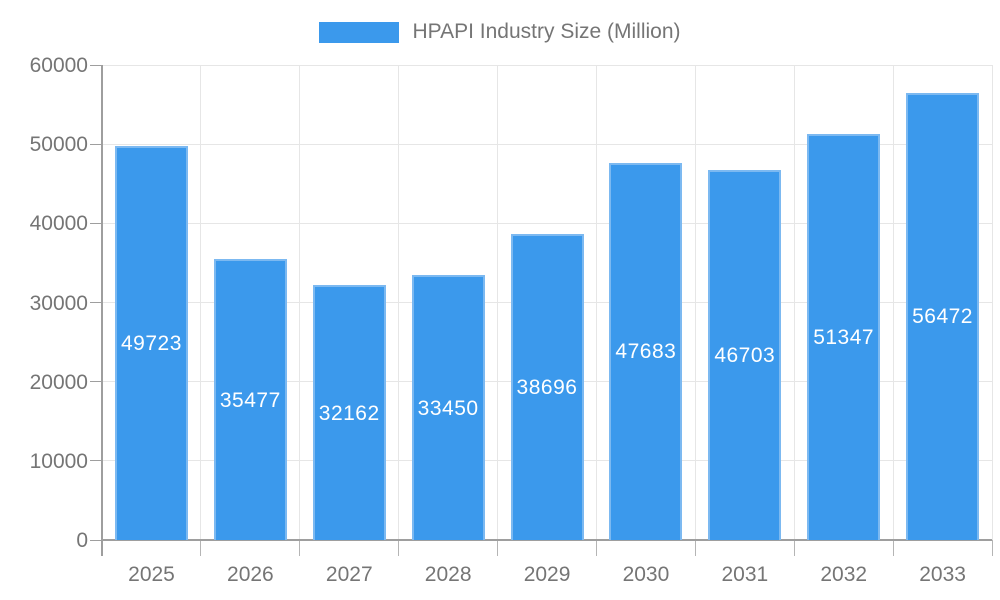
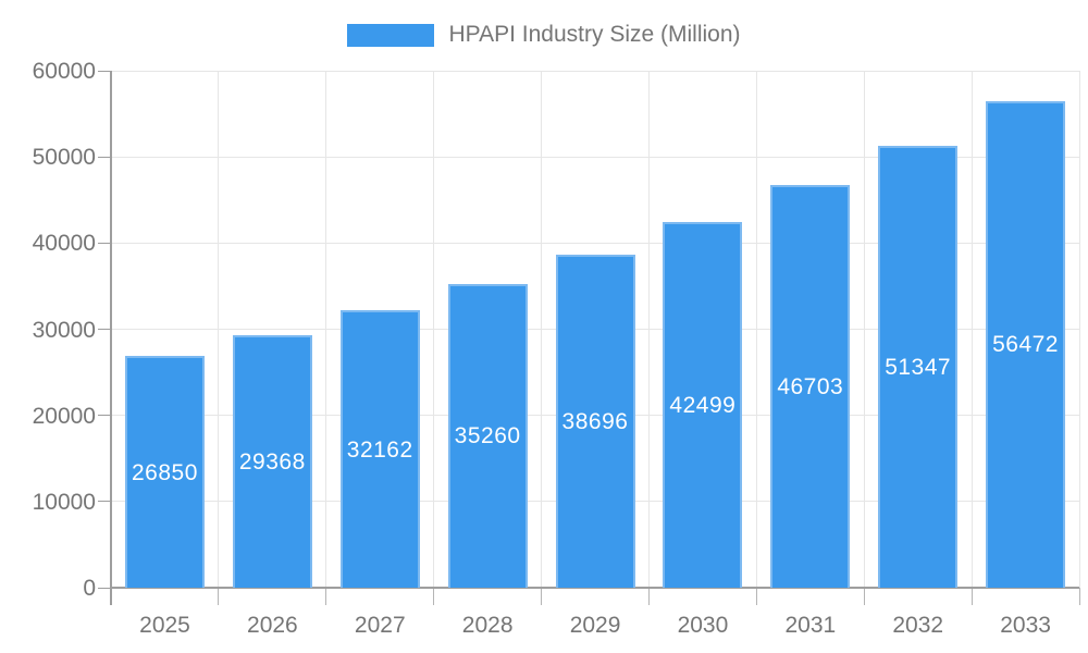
2025: 49723 -> 26850
2026: 35477 -> 29368
2028: 33450 -> 35260
2030: 47683 -> 42499
